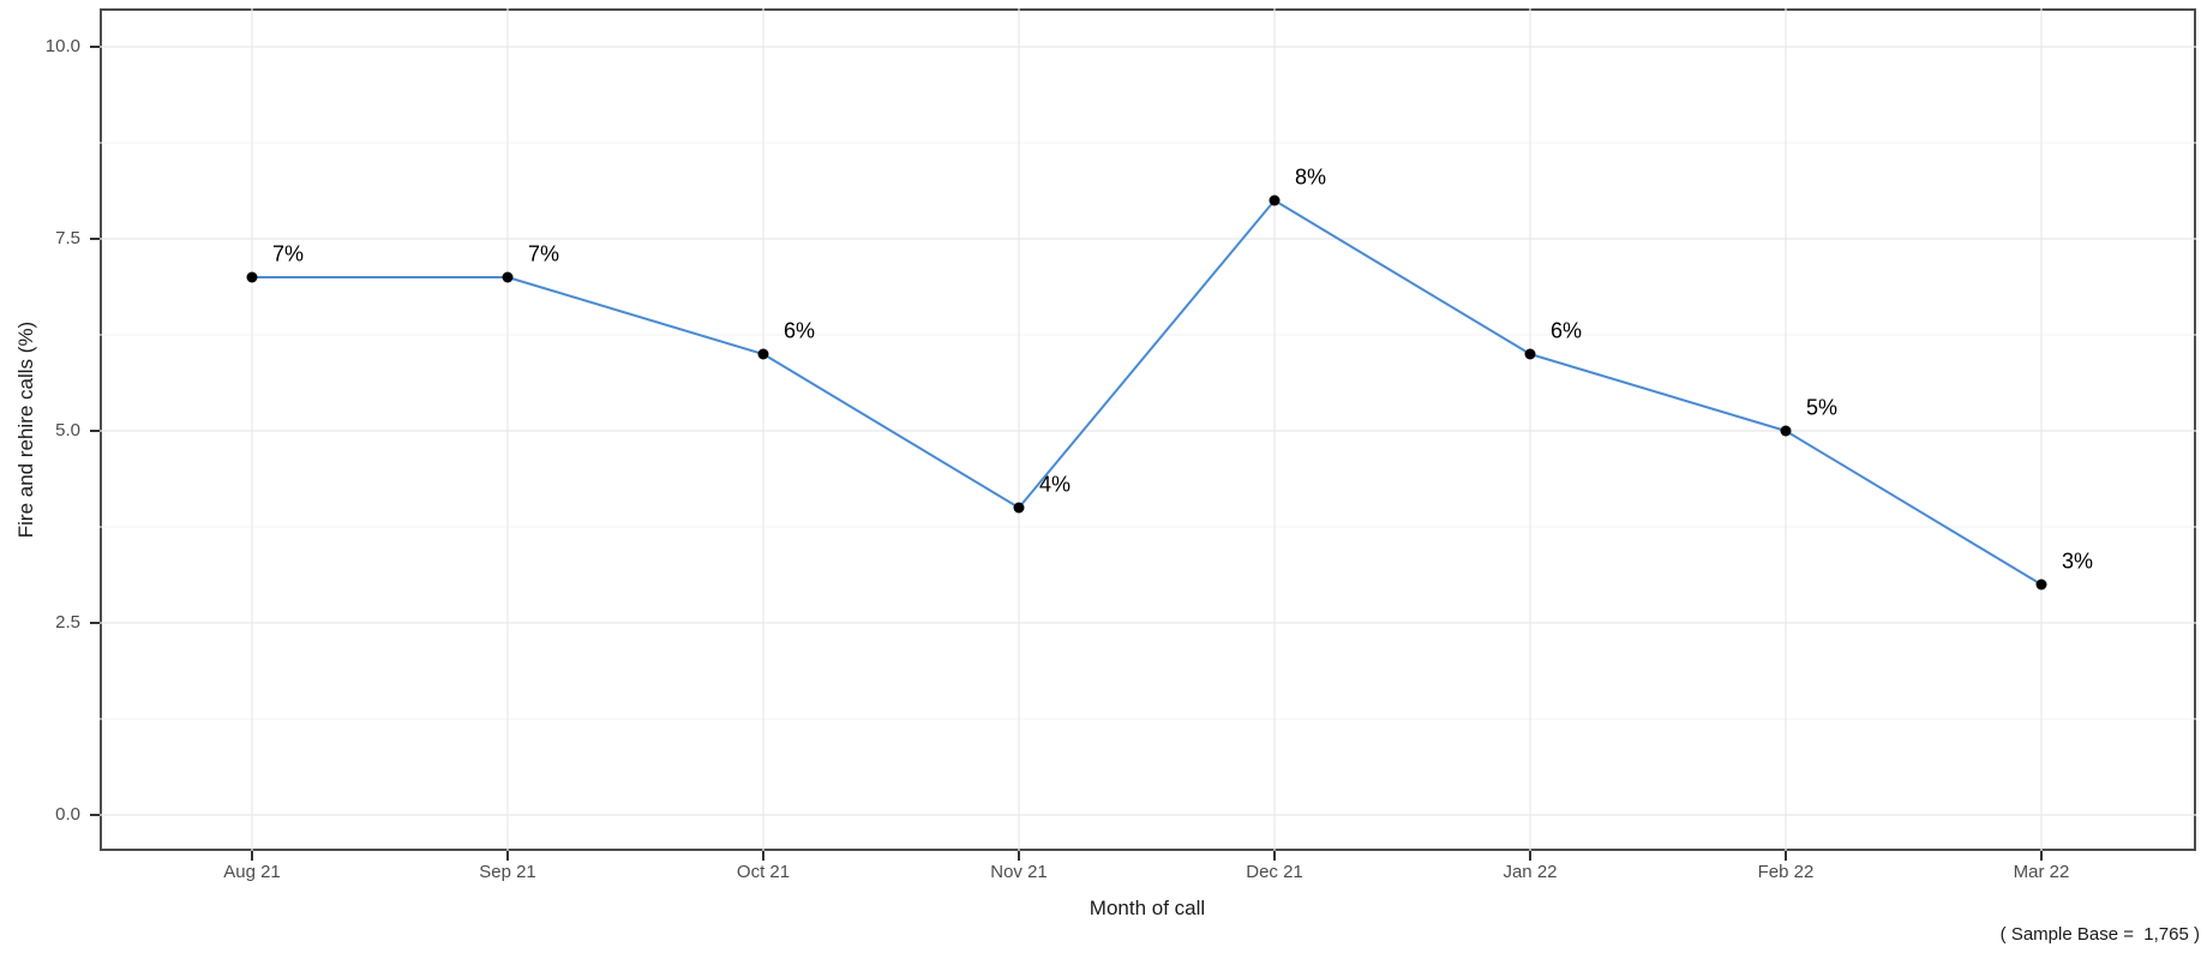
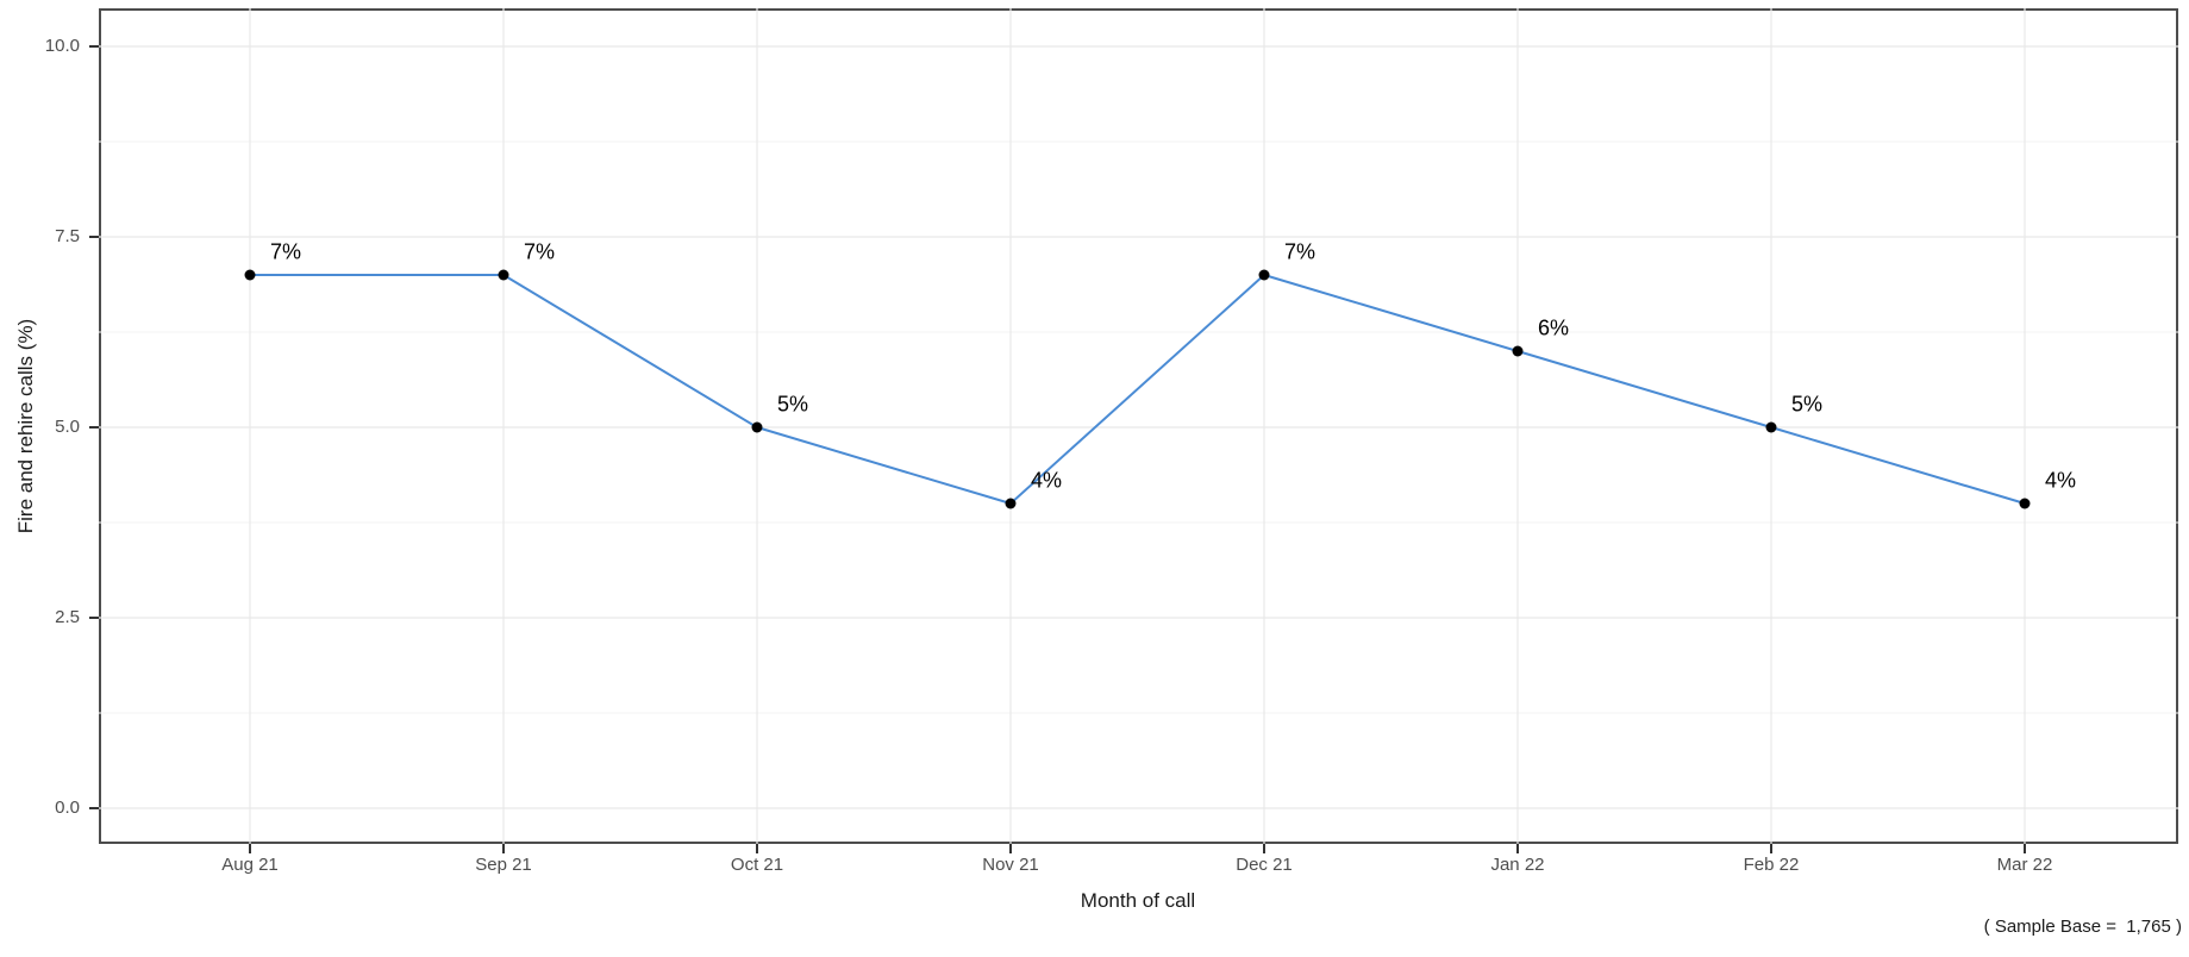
Oct 21: 6% -> 5%
Dec 21: 8% -> 7%
Mar 22: 3% -> 4%
